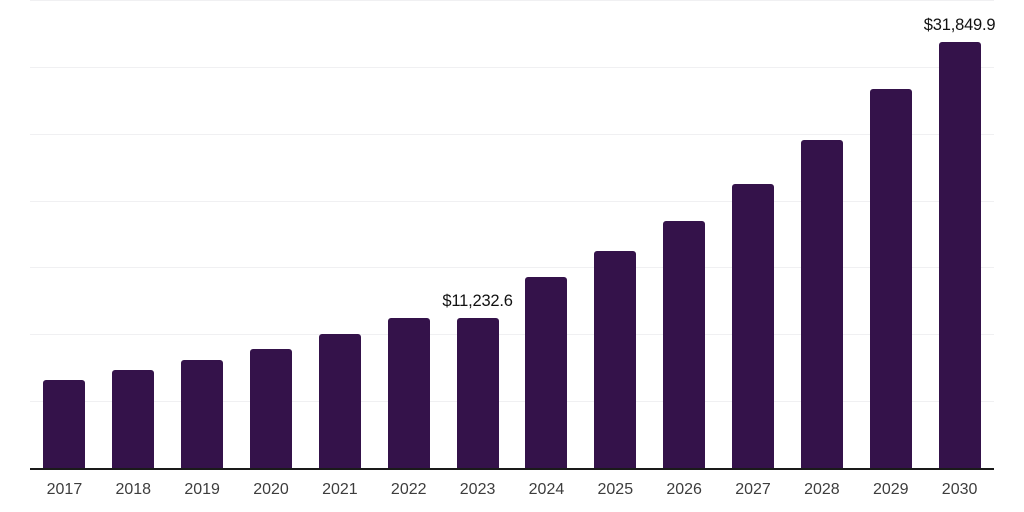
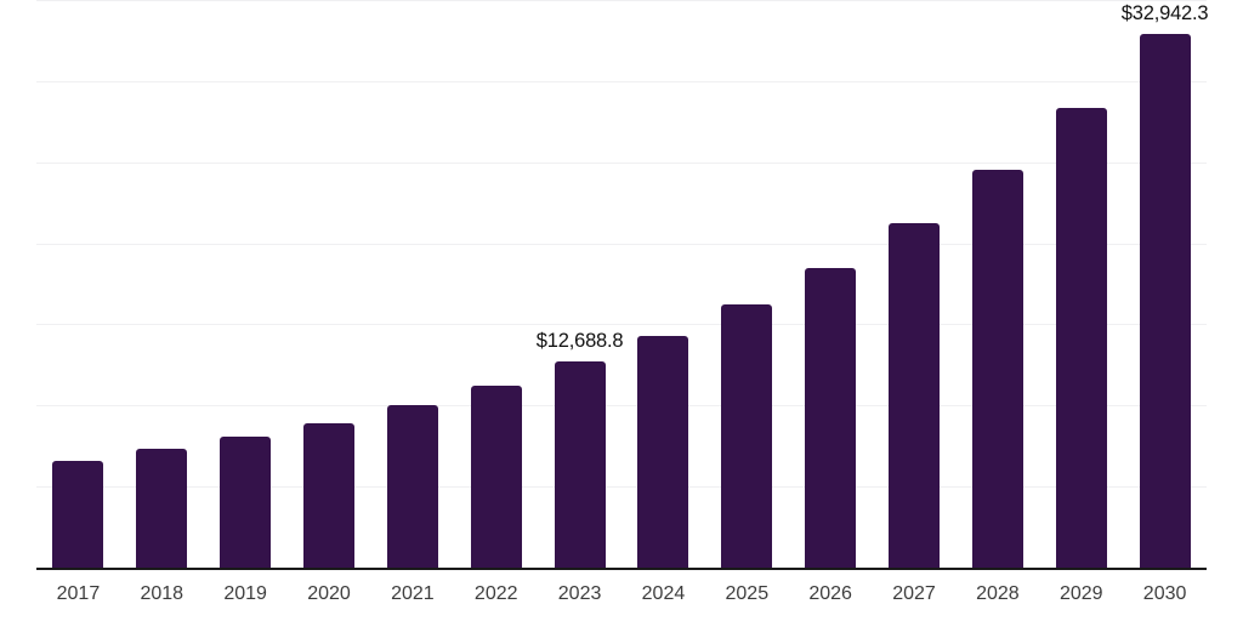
2023: $11,232.6 -> $12,688.8
2030: $31,849.9 -> $32,942.3
